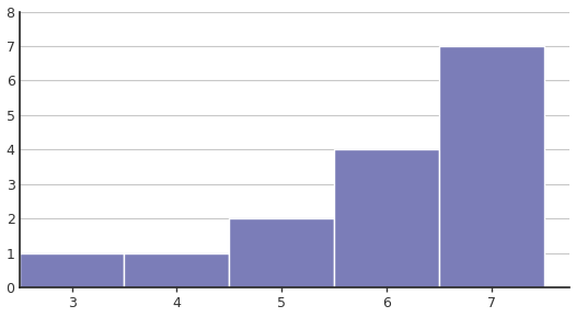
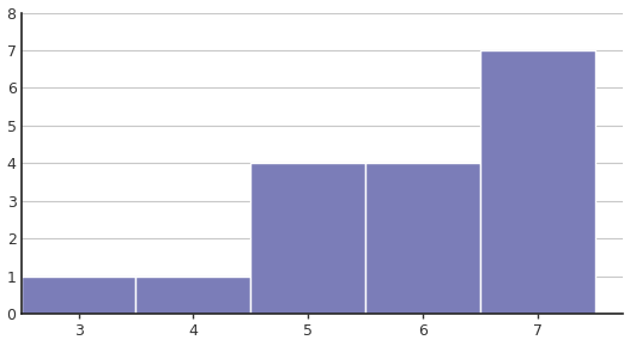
5: 2 -> 4
